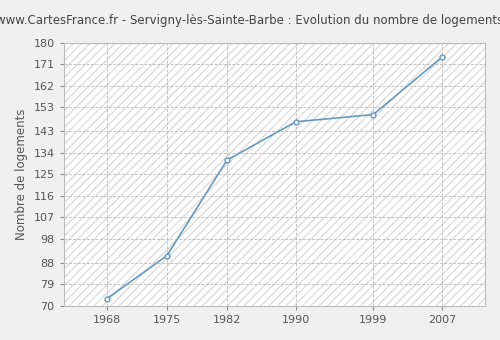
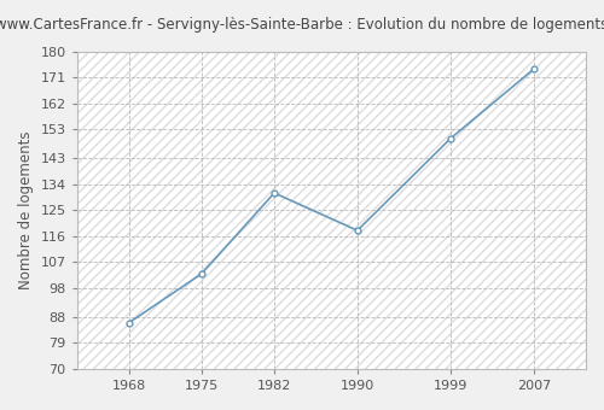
1968: 73 -> 86
1975: 91 -> 103
1990: 147 -> 118
